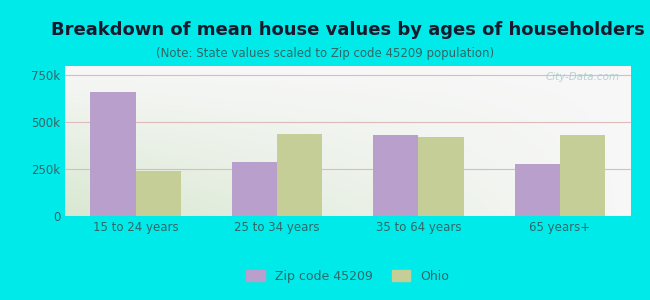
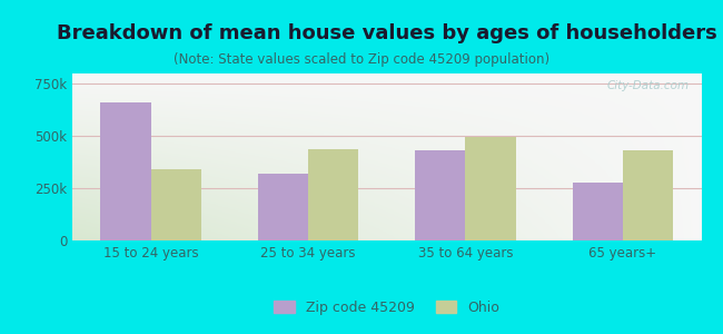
Ohio/15 to 24 years: 240k -> 340k
Zip code 45209/25 to 34 years: 290k -> 320k
Ohio/35 to 64 years: 420k -> 500k
